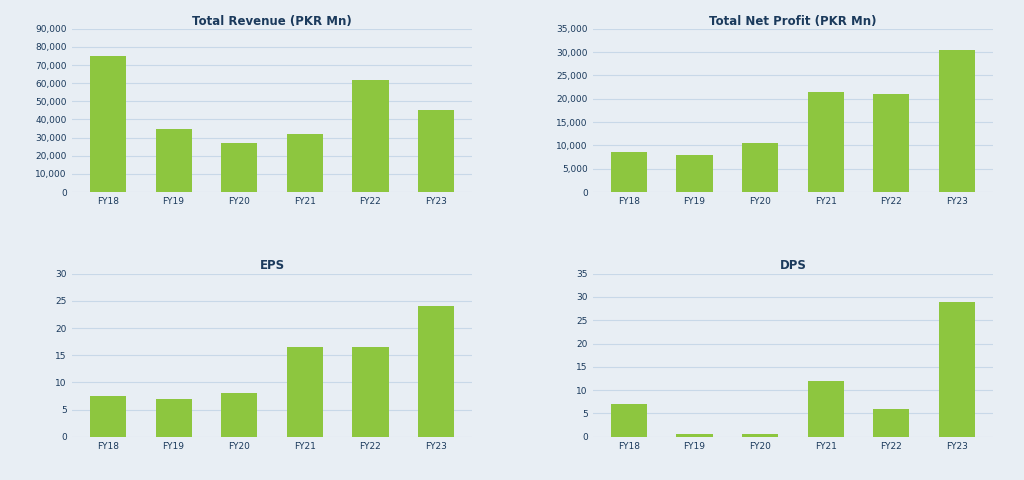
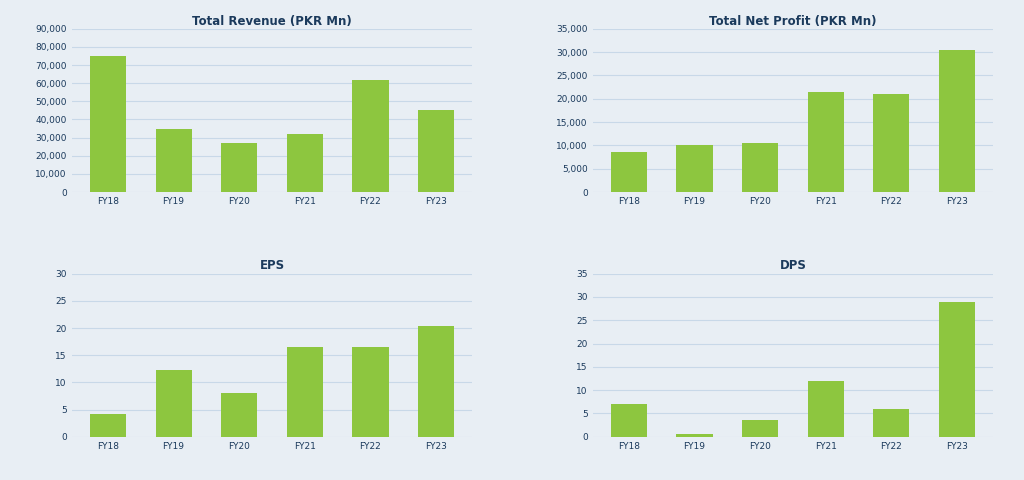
Total Net Profit (PKR Mn)/FY19: 8,000 -> 10,000
EPS/FY18: 7.5 -> 4.2
EPS/FY19: 7.0 -> 12.2
EPS/FY23: 24.0 -> 20.4
DPS/FY20: 0.5 -> 3.5
